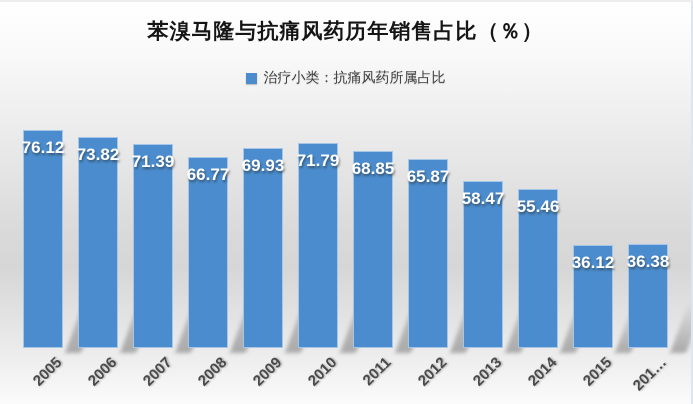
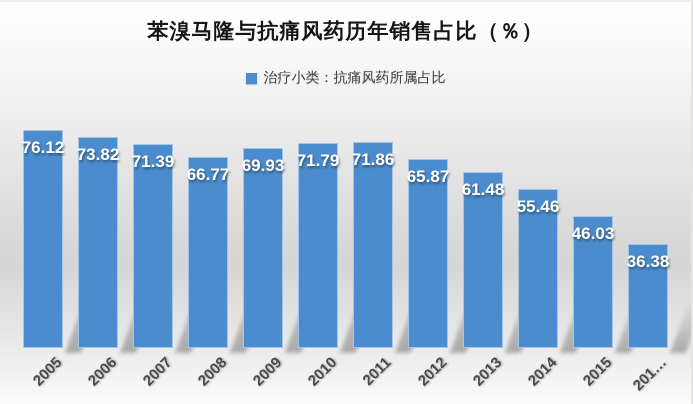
2011: 68.85 -> 71.86
2013: 58.47 -> 61.48
2015: 36.12 -> 46.03
